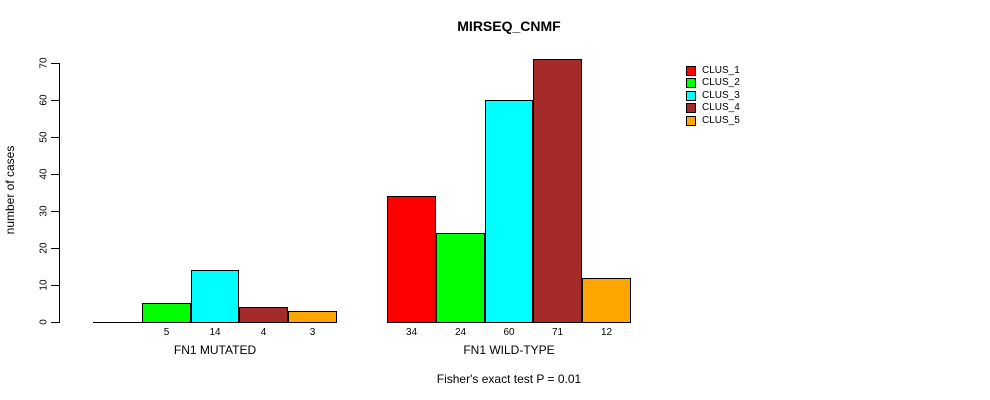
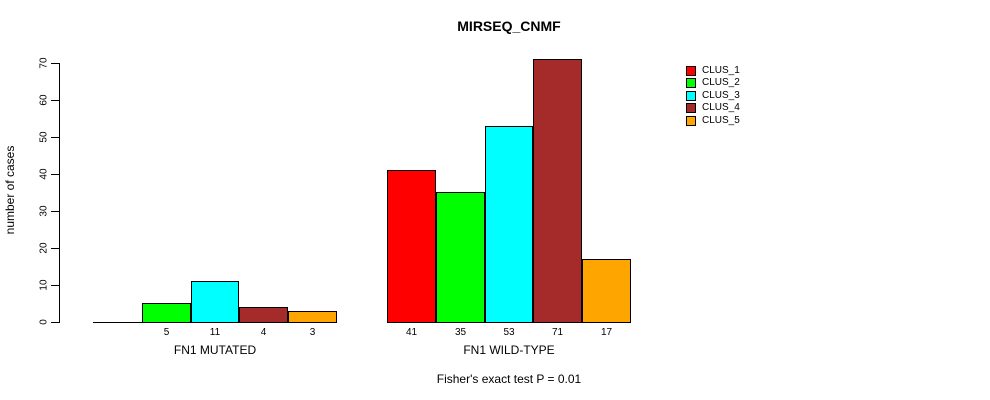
CLUS_3/FN1 MUTATED: 14 -> 11
CLUS_1/FN1 WILD-TYPE: 34 -> 41
CLUS_2/FN1 WILD-TYPE: 24 -> 35
CLUS_3/FN1 WILD-TYPE: 60 -> 53
CLUS_5/FN1 WILD-TYPE: 12 -> 17
